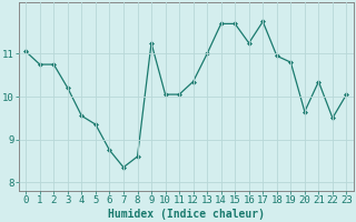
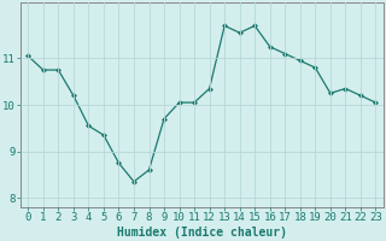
9: 11.25 -> 9.70
13: 11.00 -> 11.70
14: 11.70 -> 11.55
17: 11.75 -> 11.10
20: 9.65 -> 10.25
22: 9.50 -> 10.20
